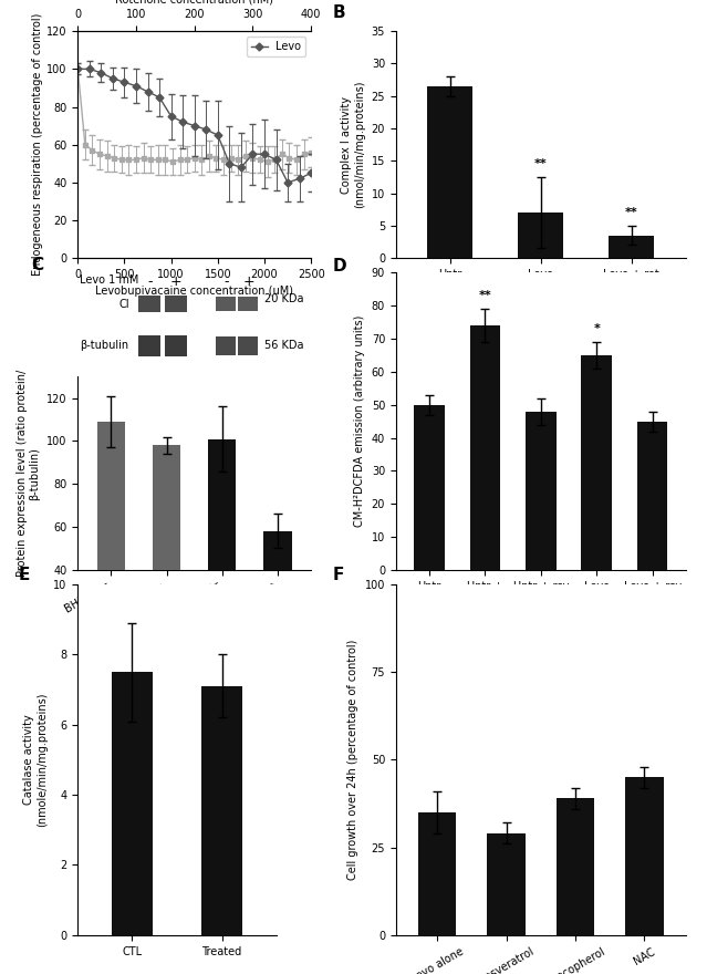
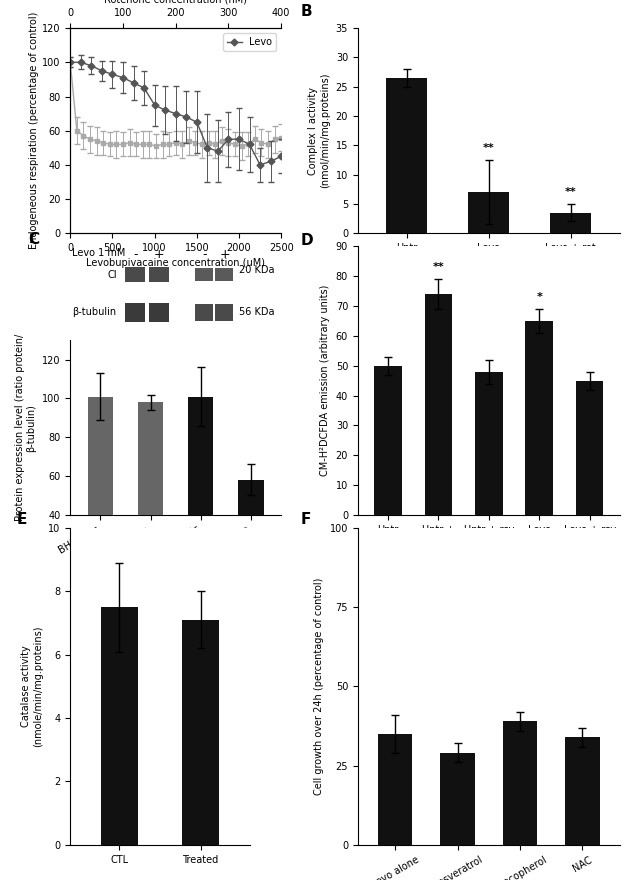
BHP Untr: 109 -> 101
NAC: 45 -> 34
